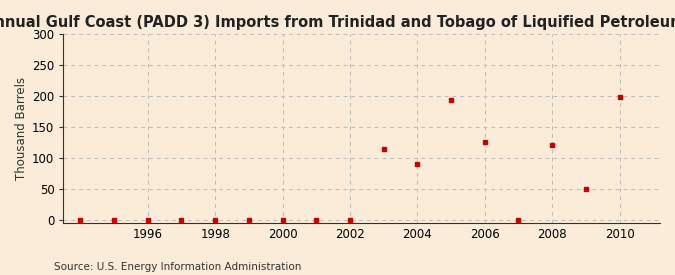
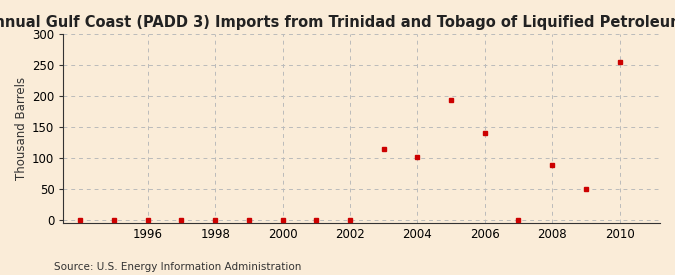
2004: 90 -> 101
2006: 126 -> 140
2008: 120 -> 88
2010: 198 -> 254
